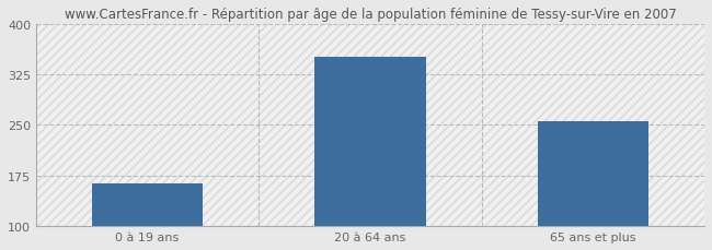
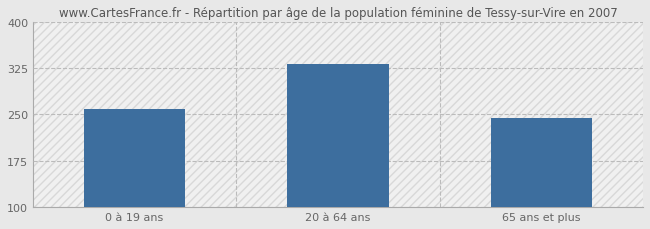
0 à 19 ans: 163 -> 258
20 à 64 ans: 350 -> 332
65 ans et plus: 255 -> 244
